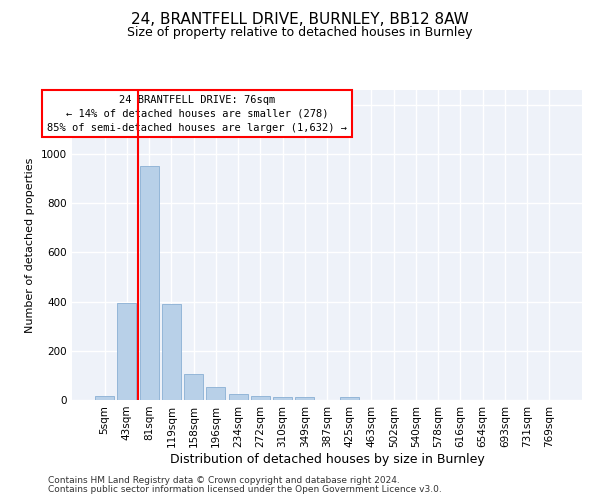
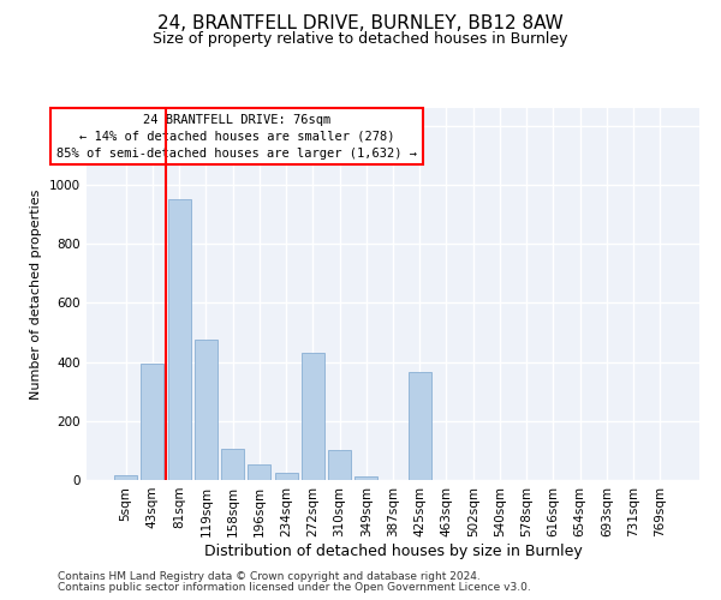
119sqm: 390 -> 475
272sqm: 18 -> 430
310sqm: 13 -> 100
425sqm: 12 -> 365
